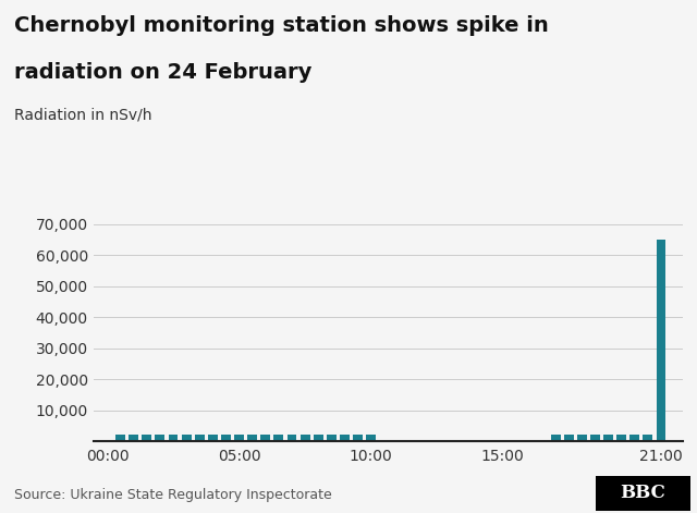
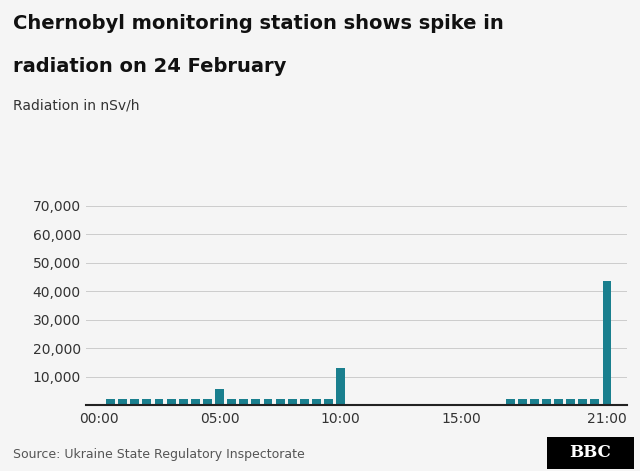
05:00: 2,200 -> 5,500
10:00: 2,200 -> 13,000
21:00: 65,000 -> 43,500
